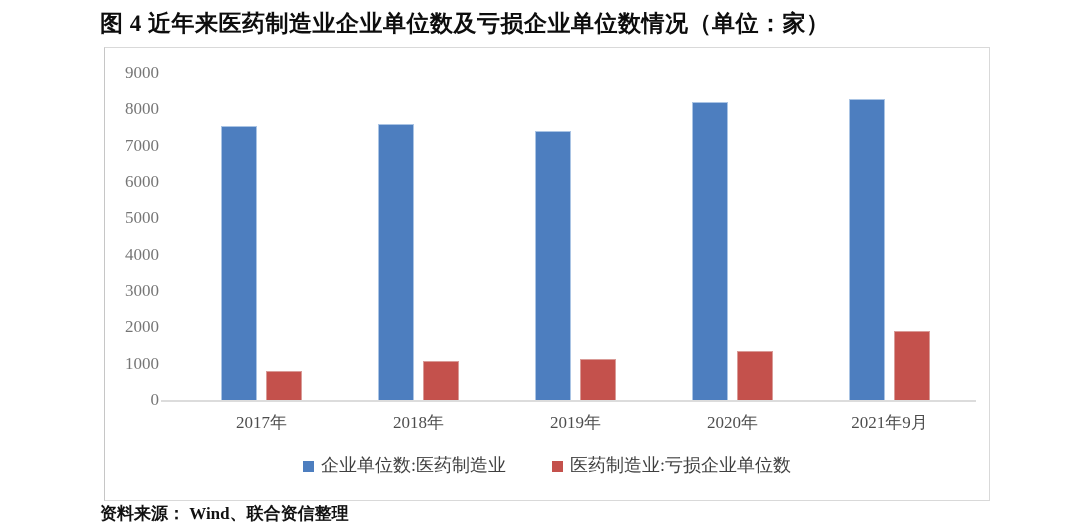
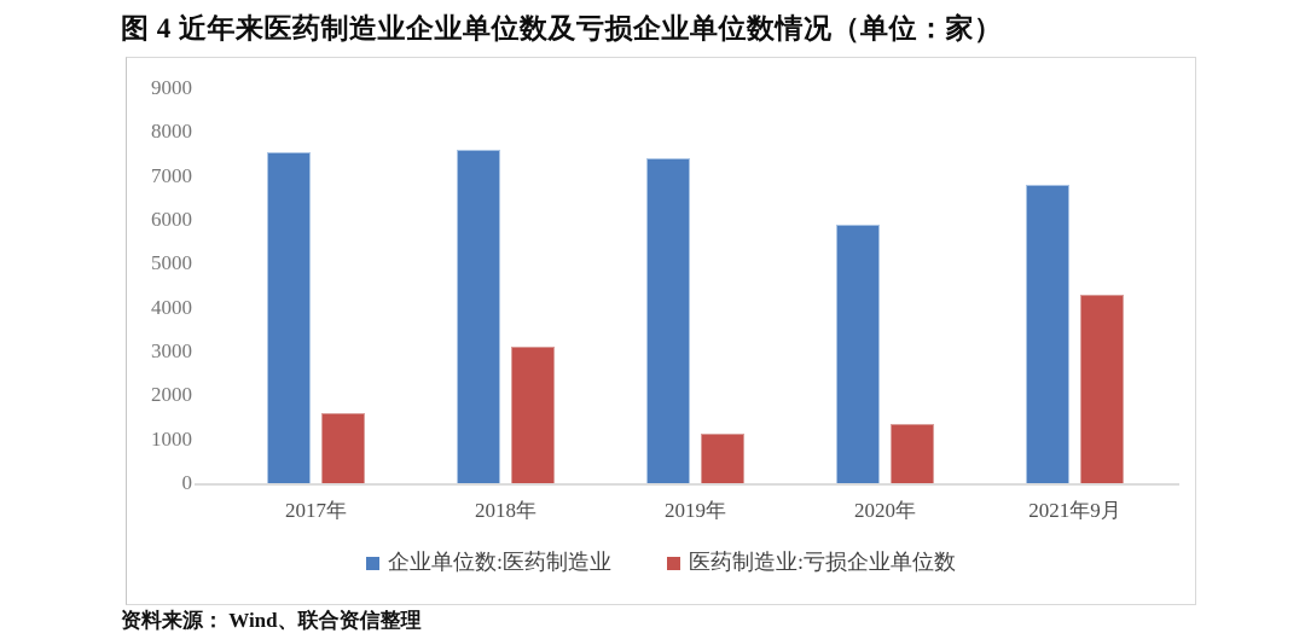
医药制造业:亏损企业单位数/2017年: 800 -> 1600
医药制造业:亏损企业单位数/2018年: 1100 -> 3100
企业单位数:医药制造业/2020年: 8200 -> 5900
企业单位数:医药制造业/2021年9月: 8300 -> 6800
医药制造业:亏损企业单位数/2021年9月: 1900 -> 4300
